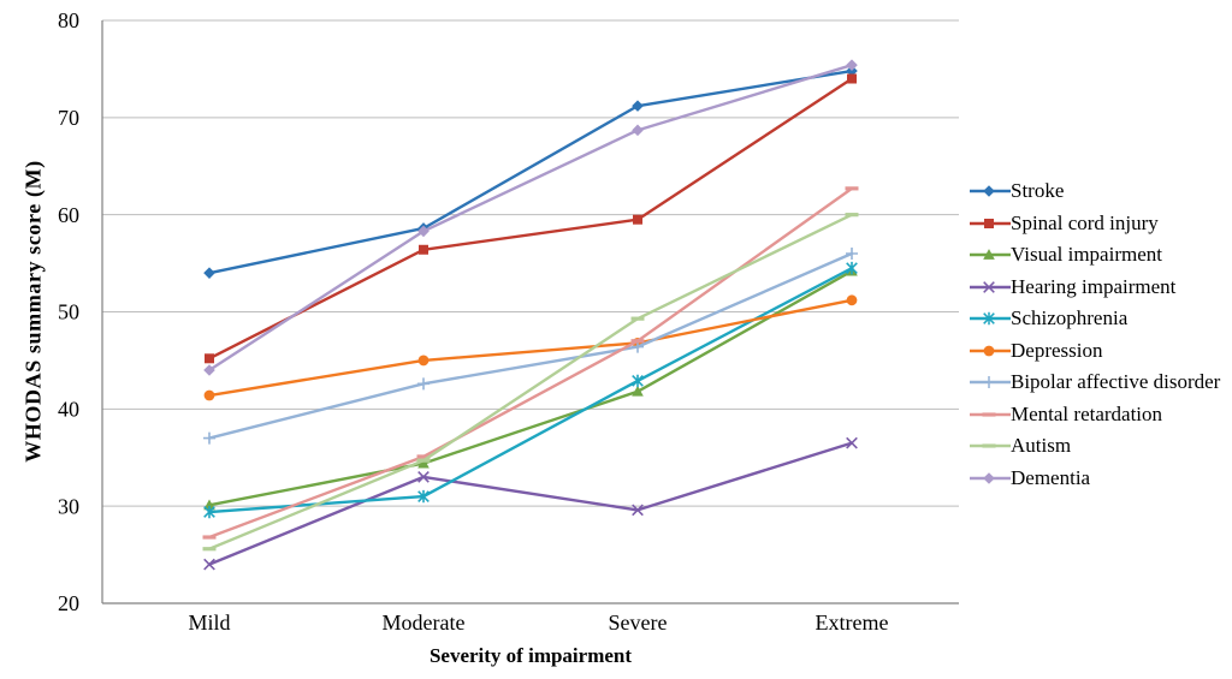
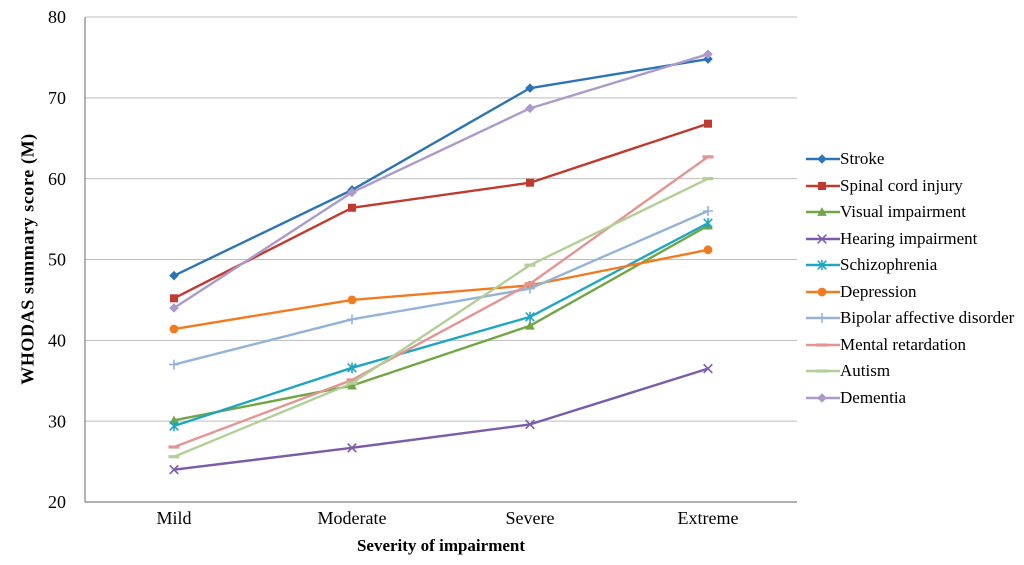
Stroke/Mild: 54 -> 48
Hearing impairment/Moderate: 33 -> 27
Schizophrenia/Moderate: 31 -> 37
Spinal cord injury/Extreme: 74 -> 67
